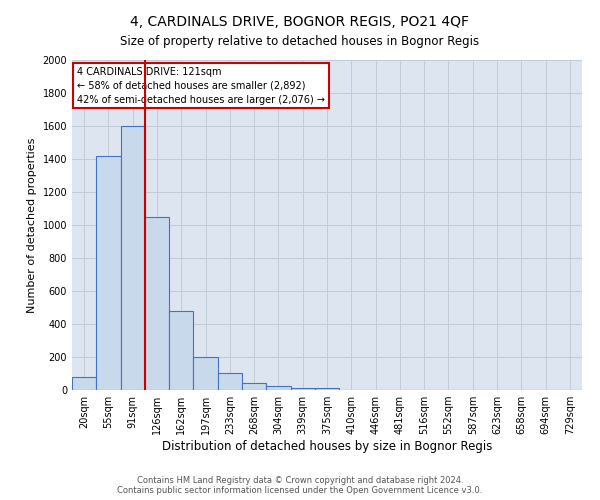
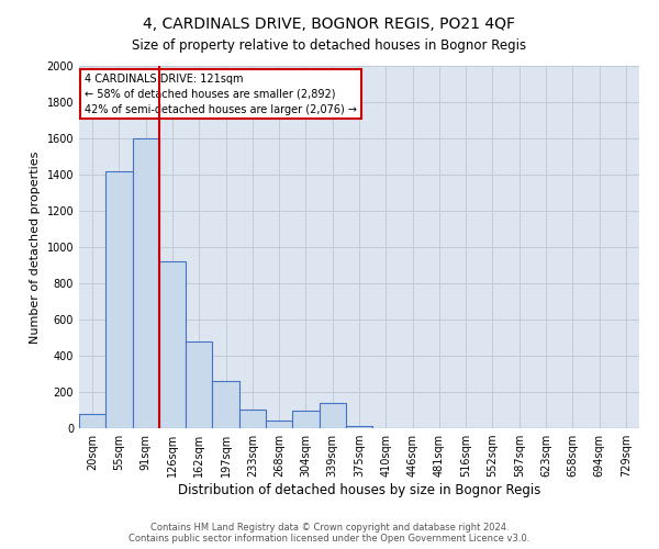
126sqm: 1050 -> 920
197sqm: 200 -> 260
304sqm: 20 -> 100
339sqm: 20 -> 140
